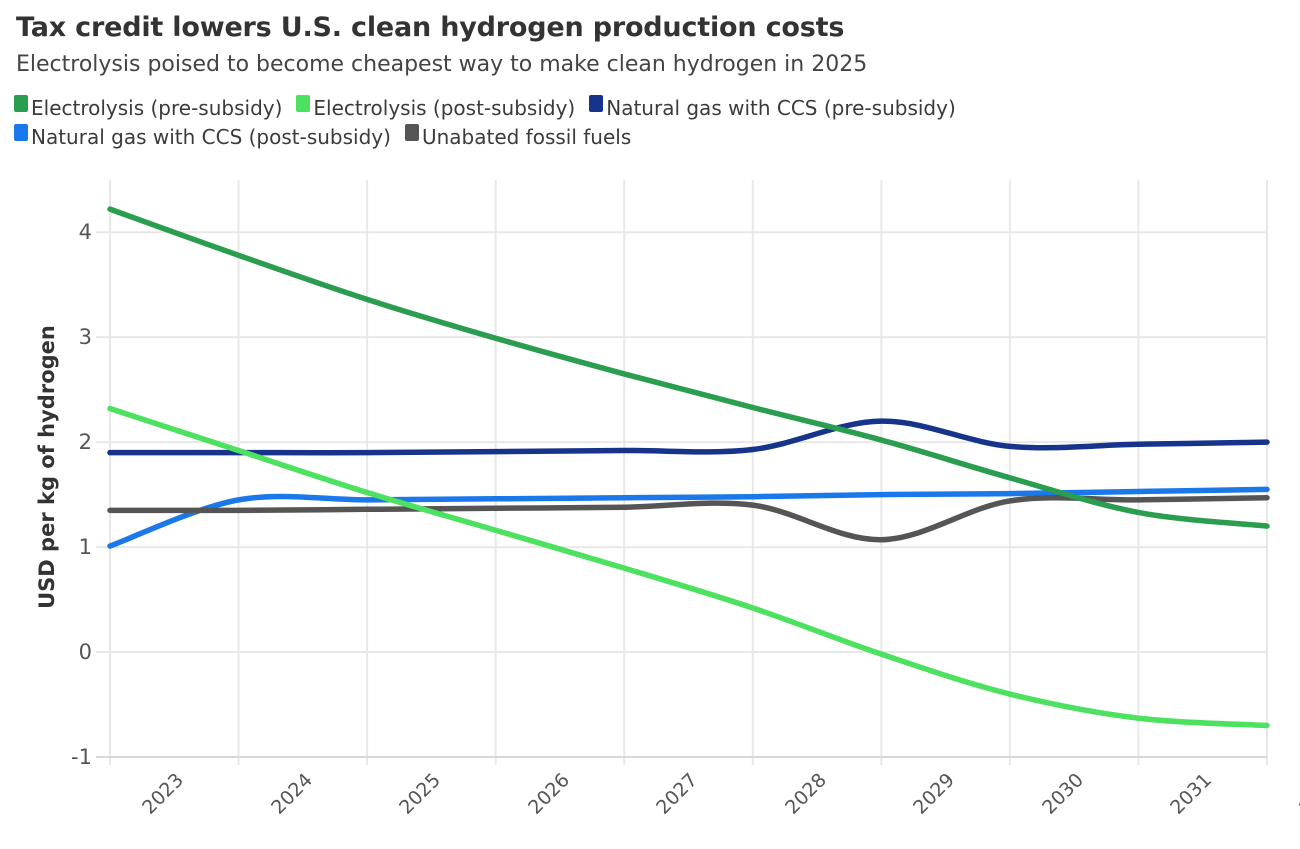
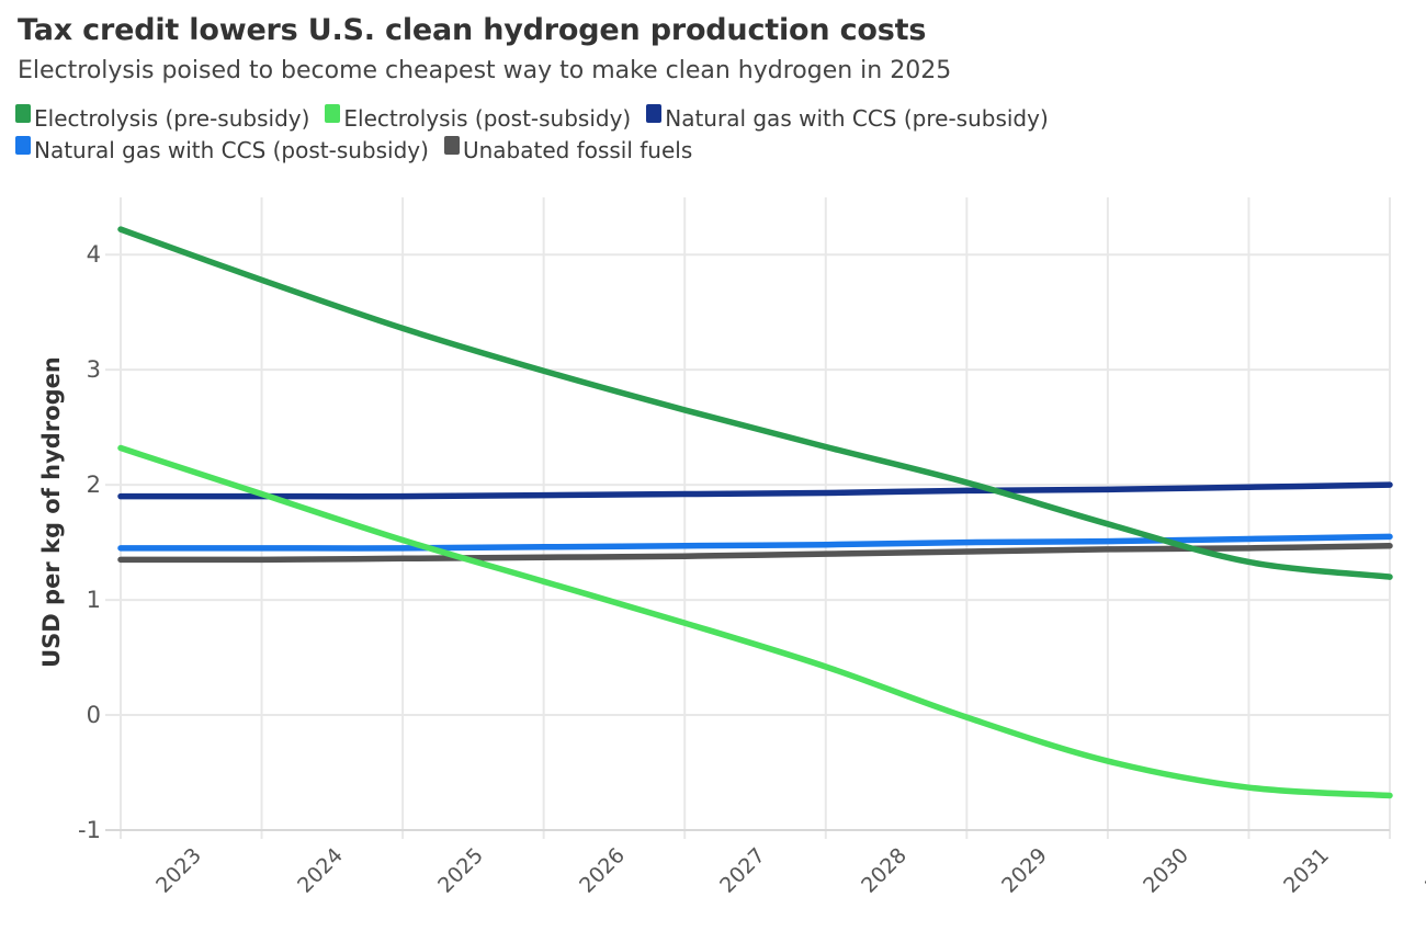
Natural gas with CCS (post-subsidy)/2023: 1.01 -> 1.45
Natural gas with CCS (pre-subsidy)/2029: 2.20 -> 1.95
Unabated fossil fuels/2029: 1.07 -> 1.42
